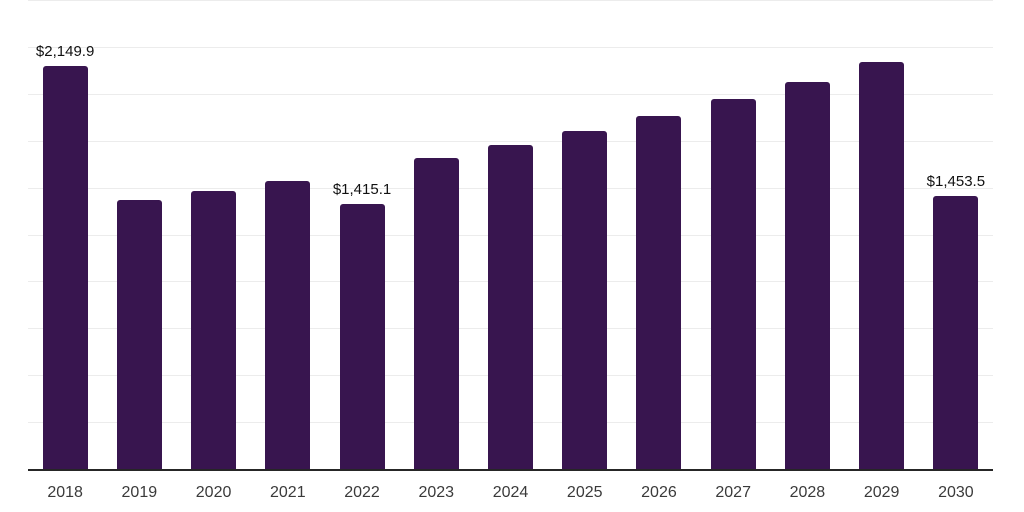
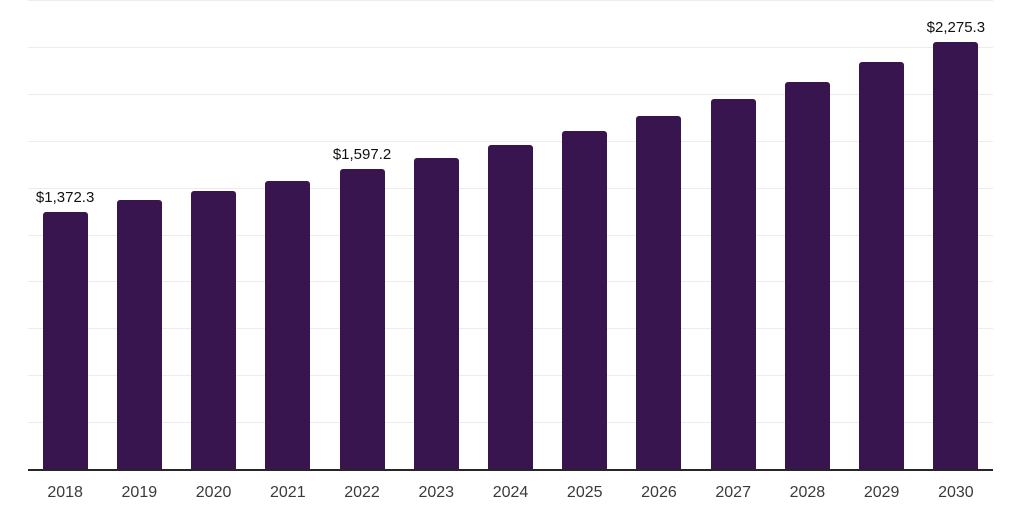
2018: $2,149.9 -> $1,372.3
2022: $1,415.1 -> $1,597.2
2030: $1,453.5 -> $2,275.3
